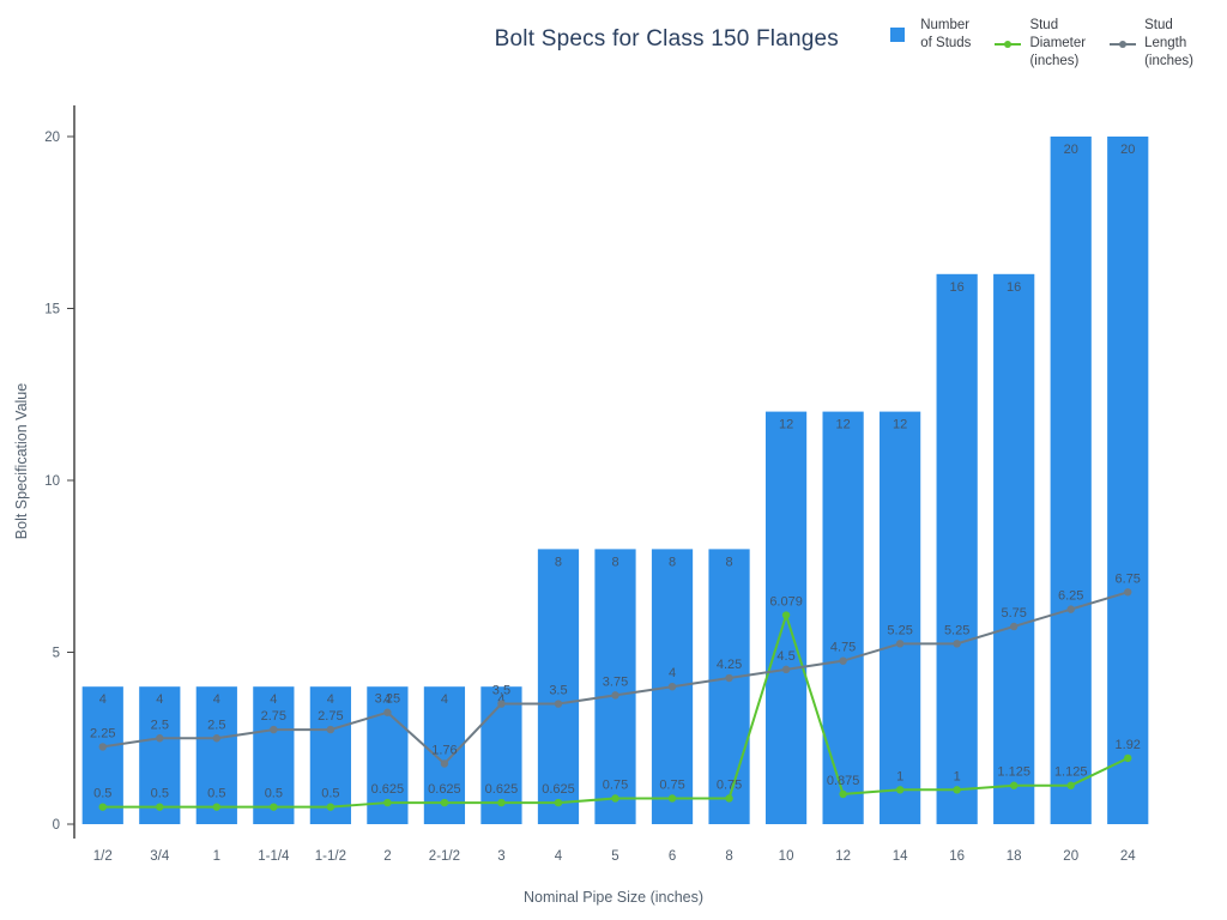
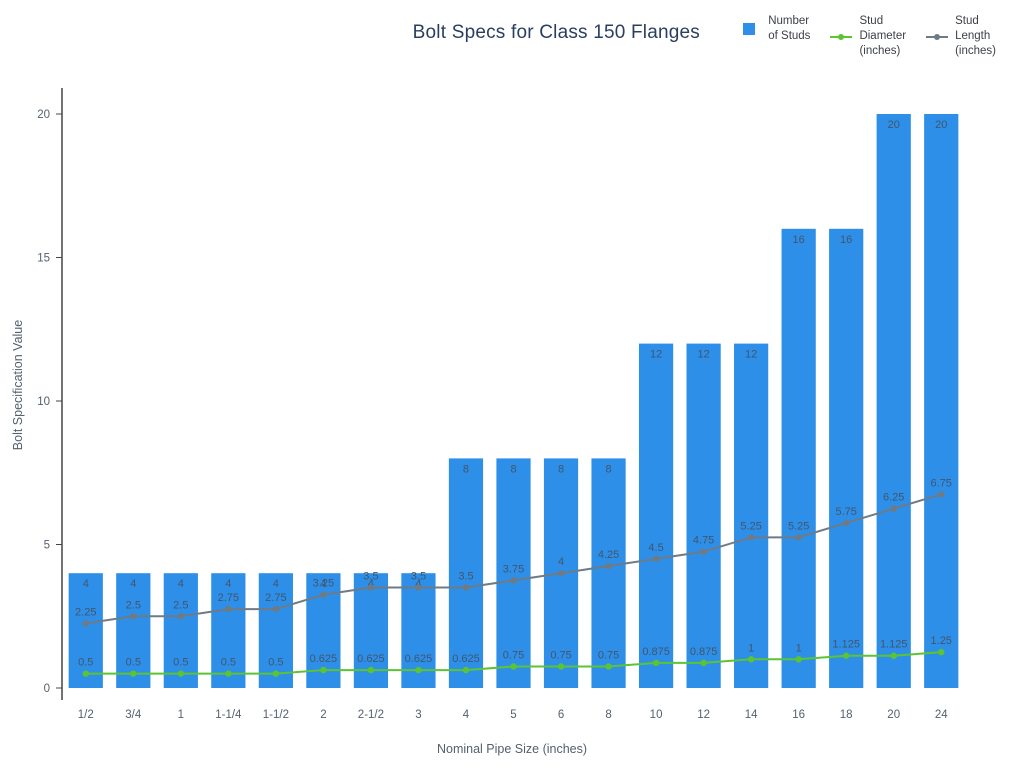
Stud Length (inches)/2-1/2: 1.76 -> 3.5
Stud Diameter (inches)/10: 6.079 -> 0.875
Stud Diameter (inches)/24: 1.92 -> 1.25
